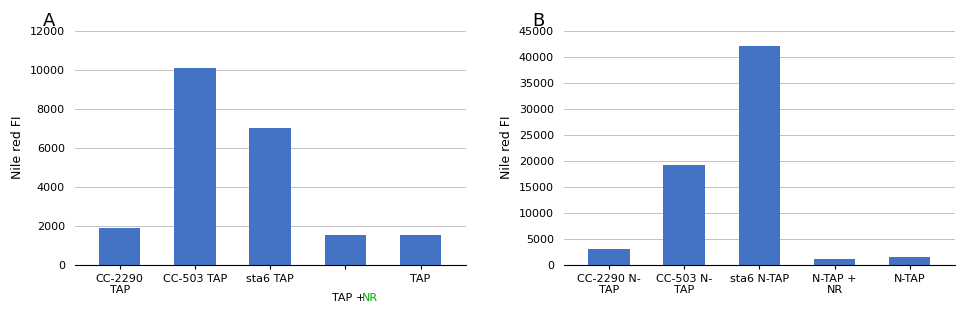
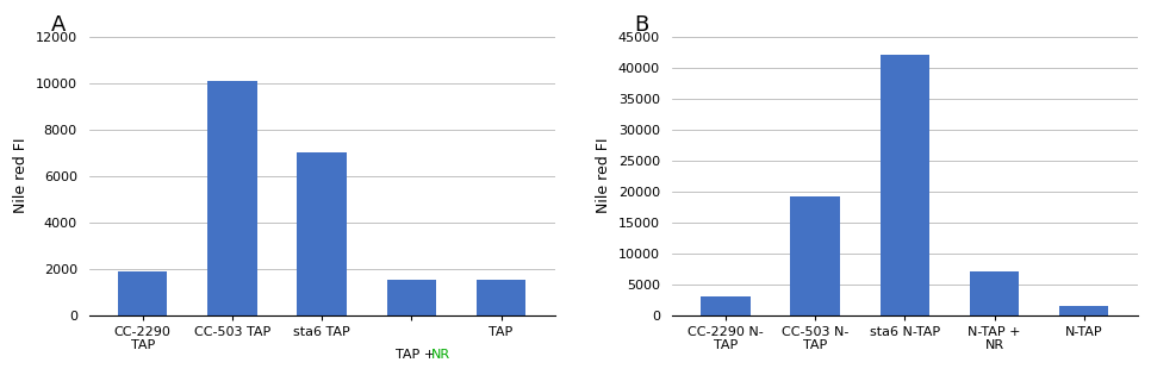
N-TAP + NR: 1200 -> 7000
